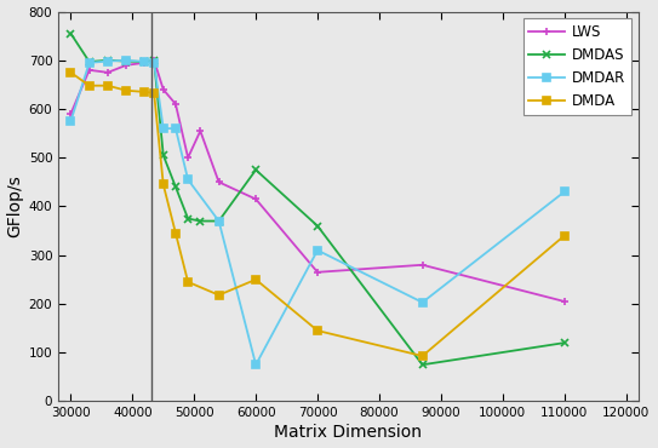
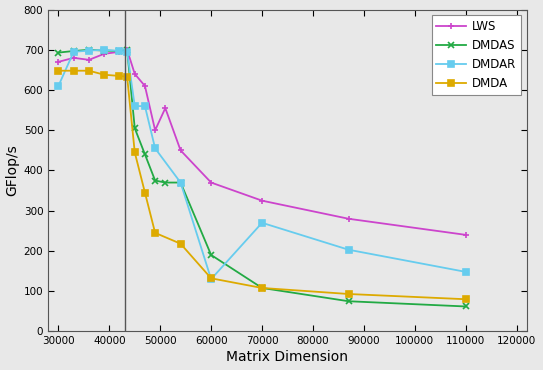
LWS/30000: 590 -> 670
DMDAS/30000: 755 -> 693
DMDAR/30000: 575 -> 610
DMDA/30000: 675 -> 648
LWS/60000: 415 -> 370
DMDAS/60000: 475 -> 190
DMDAR/60000: 75 -> 130
DMDA/60000: 250 -> 132
LWS/70000: 265 -> 325
DMDAS/70000: 360 -> 108
DMDAR/70000: 310 -> 270
DMDA/70000: 145 -> 108
LWS/110000: 205 -> 240
DMDAS/110000: 120 -> 62
DMDAR/110000: 430 -> 148
DMDA/110000: 340 -> 80
